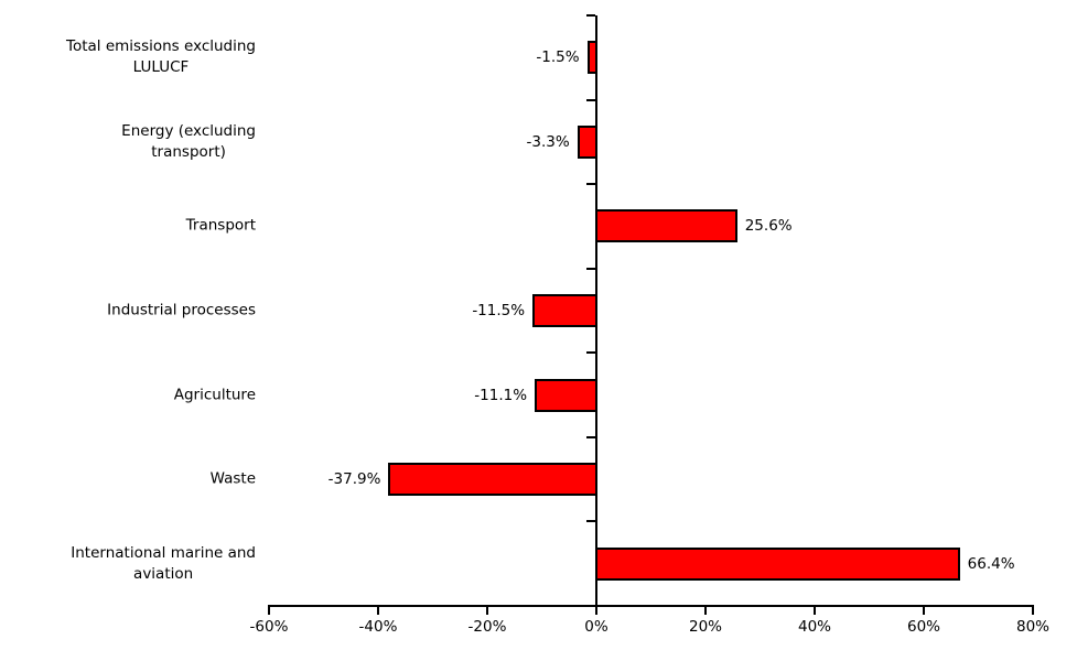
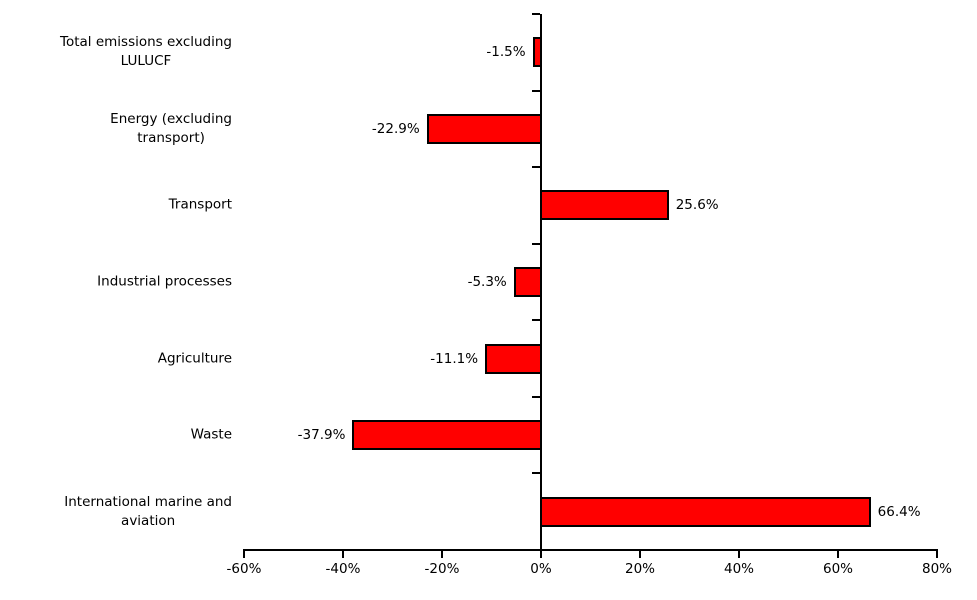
Energy (excluding transport): -3.3% -> -22.9%
Industrial processes: -11.5% -> -5.3%
